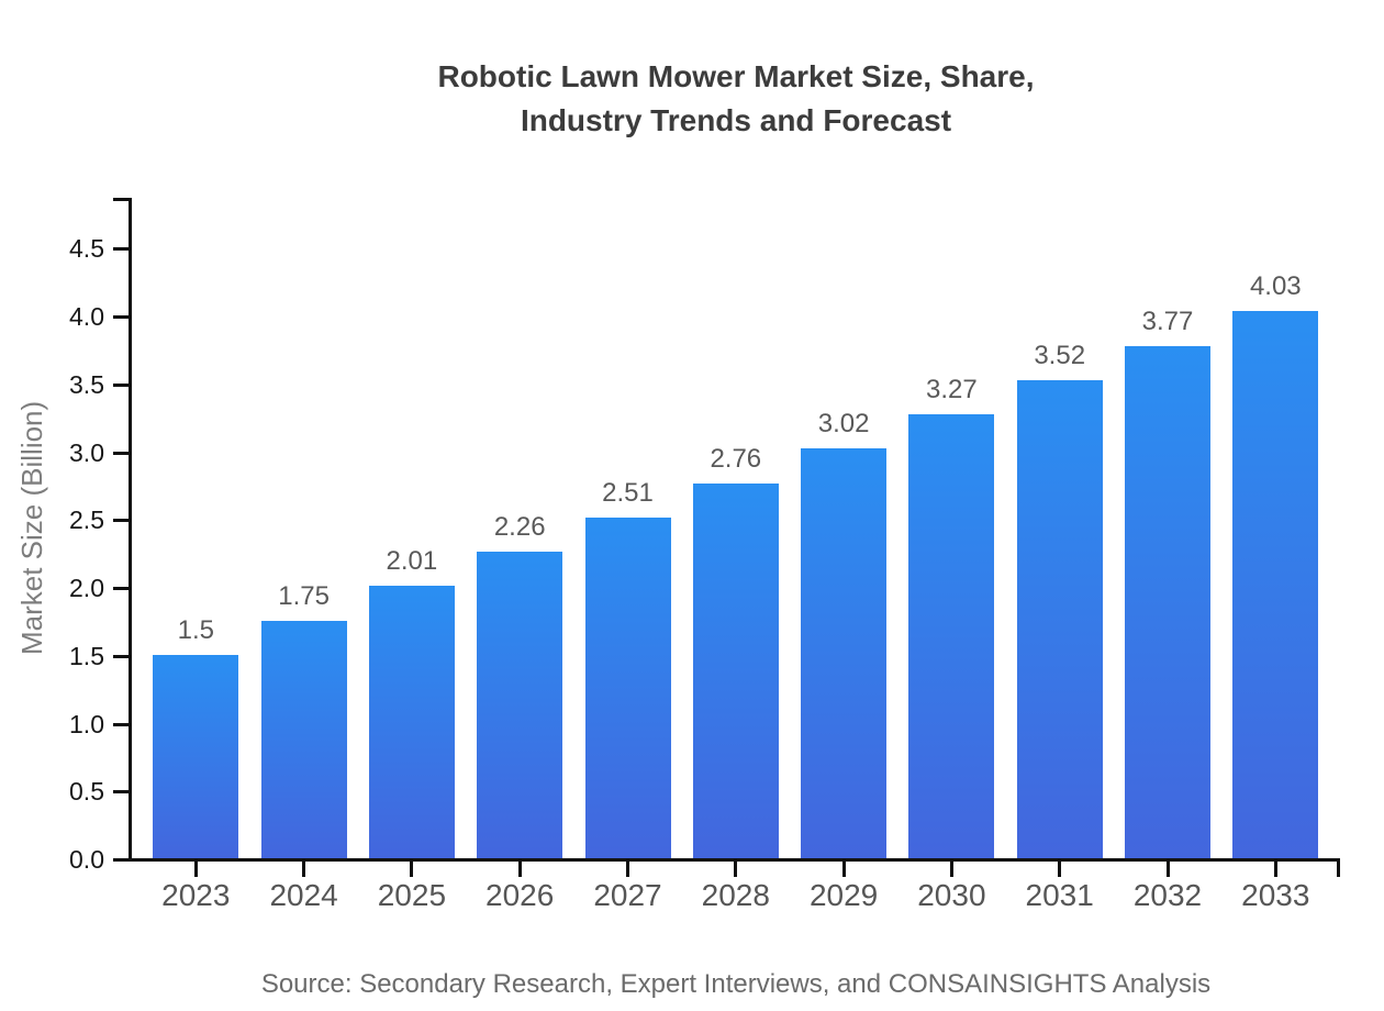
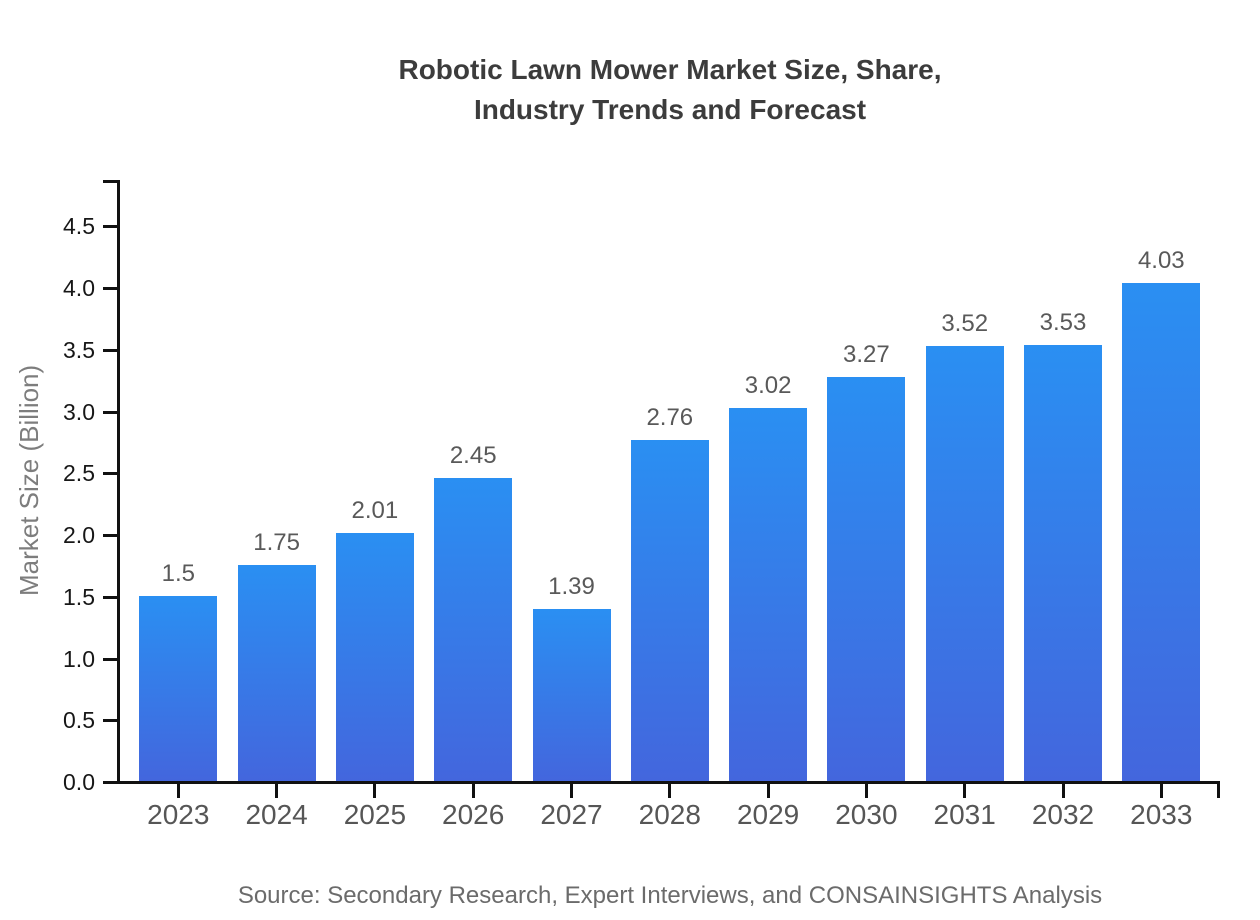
2026: 2.26 -> 2.45
2027: 2.51 -> 1.39
2032: 3.77 -> 3.53
